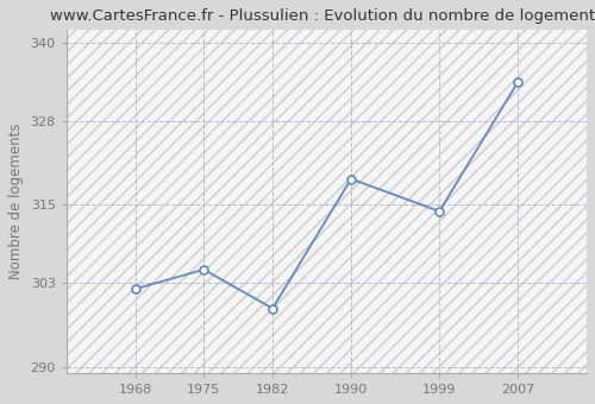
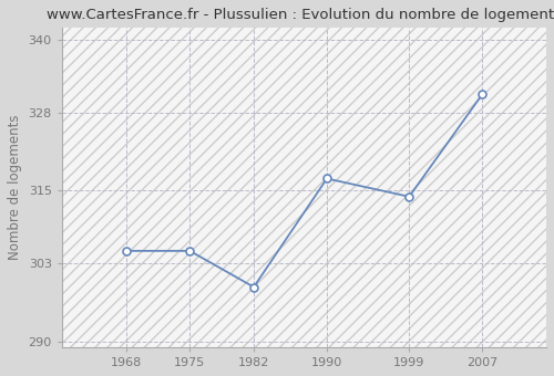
1968: 302 -> 305
1990: 319 -> 317
2007: 334 -> 331
